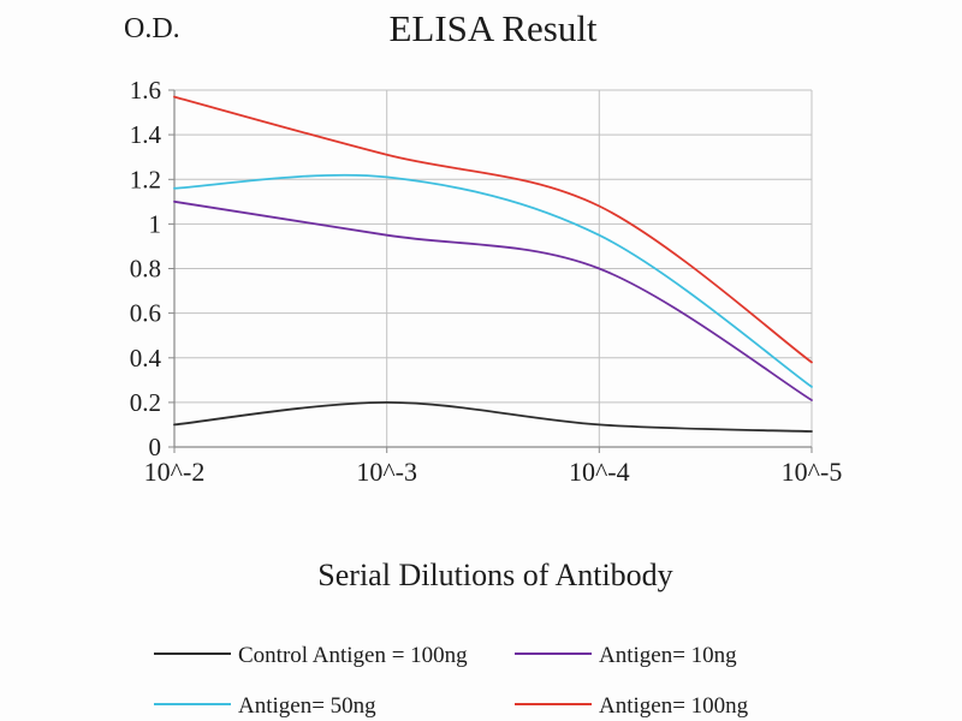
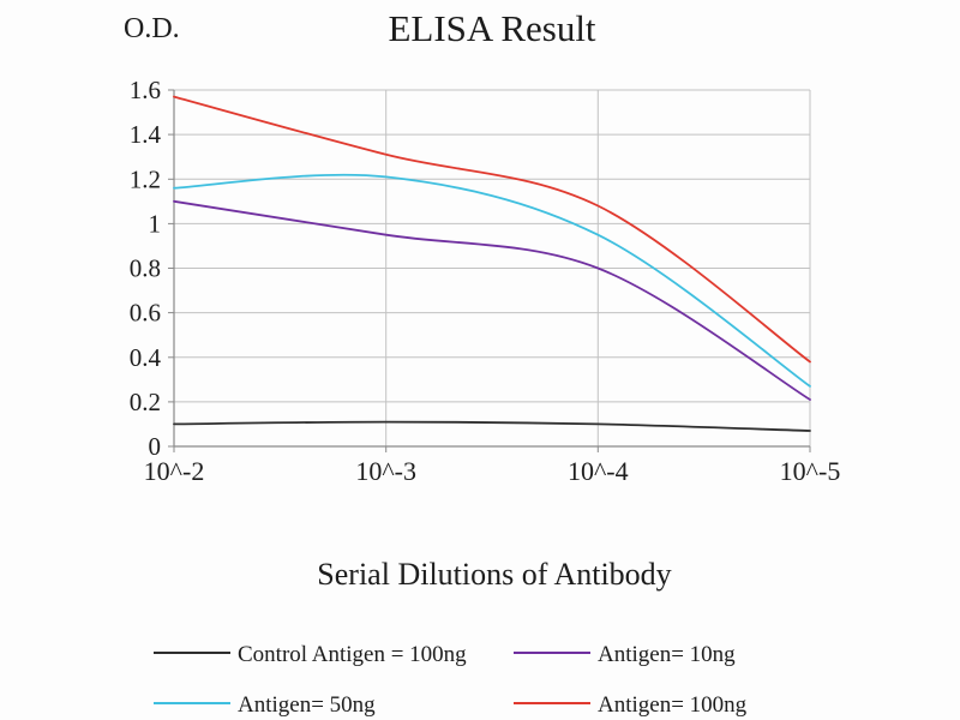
Control Antigen = 100ng/10^-3: 0.20 -> 0.11
